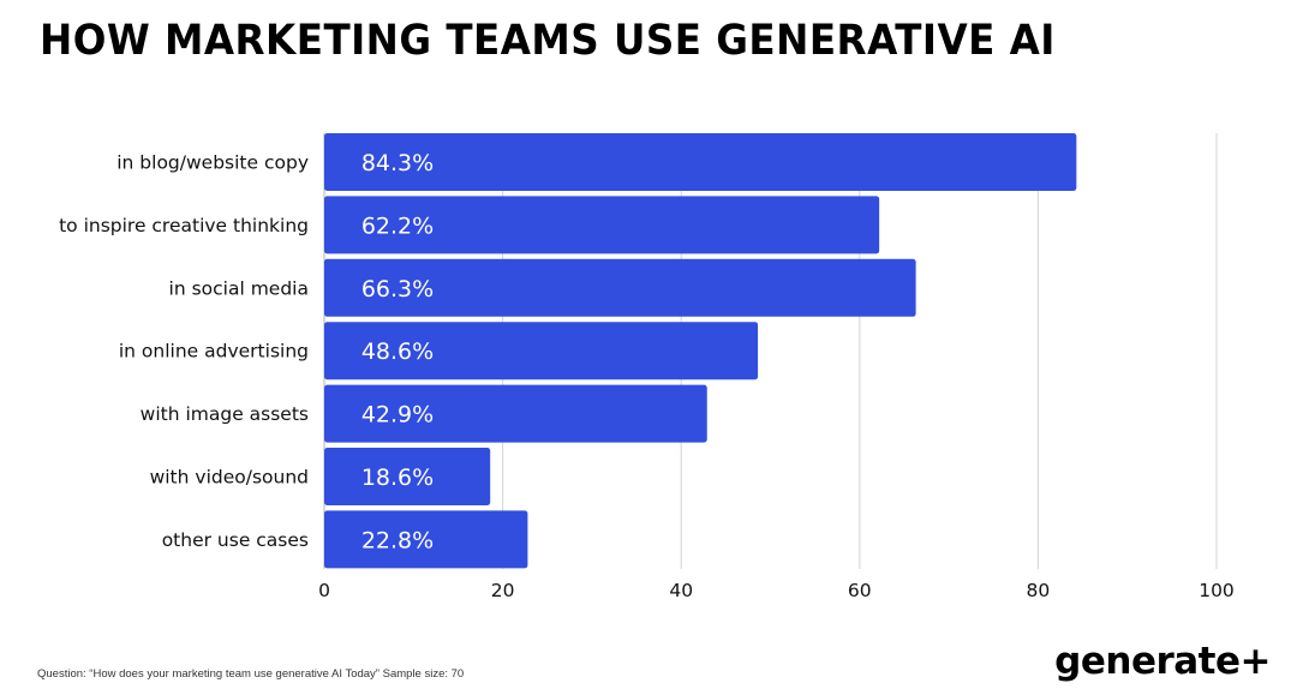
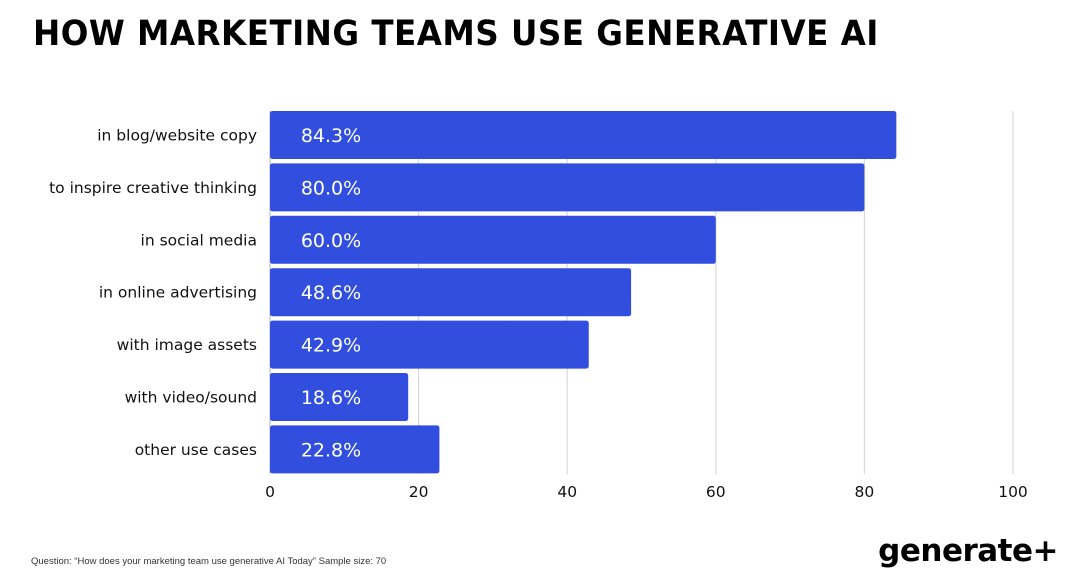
to inspire creative thinking: 62.2% -> 80.0%
in social media: 66.3% -> 60.0%
